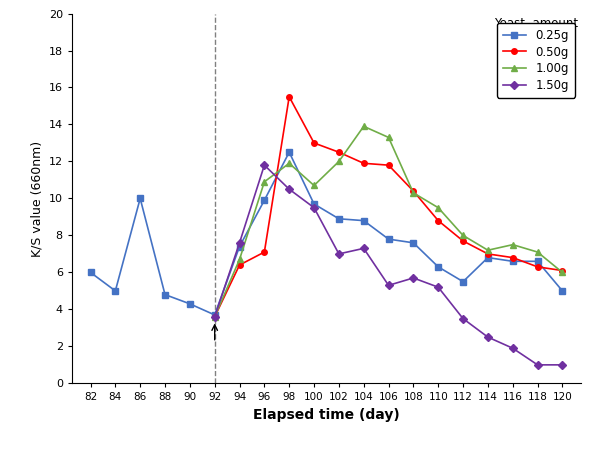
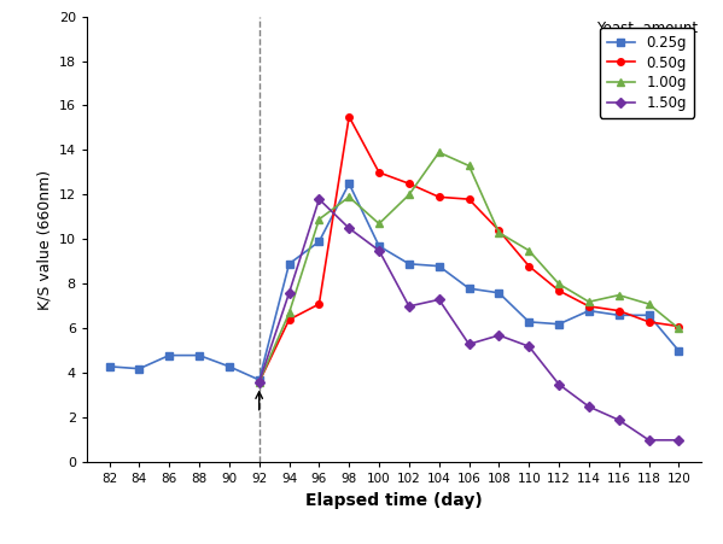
0.25g/82: 6.0 -> 4.3
0.25g/84: 5.0 -> 4.2
0.25g/86: 10.0 -> 4.8
0.25g/94: 7.4 -> 8.9
0.25g/112: 5.5 -> 6.2
